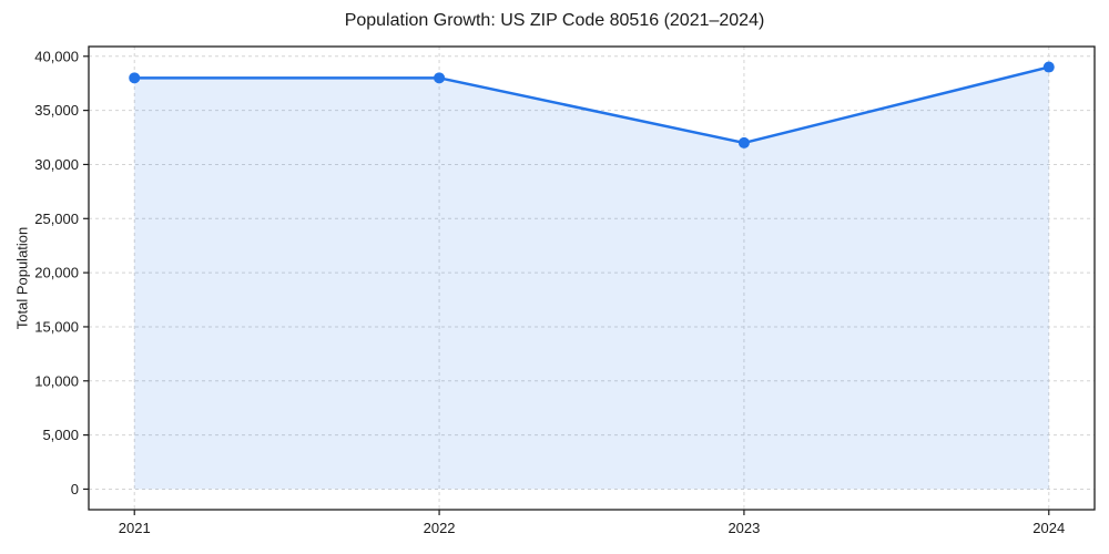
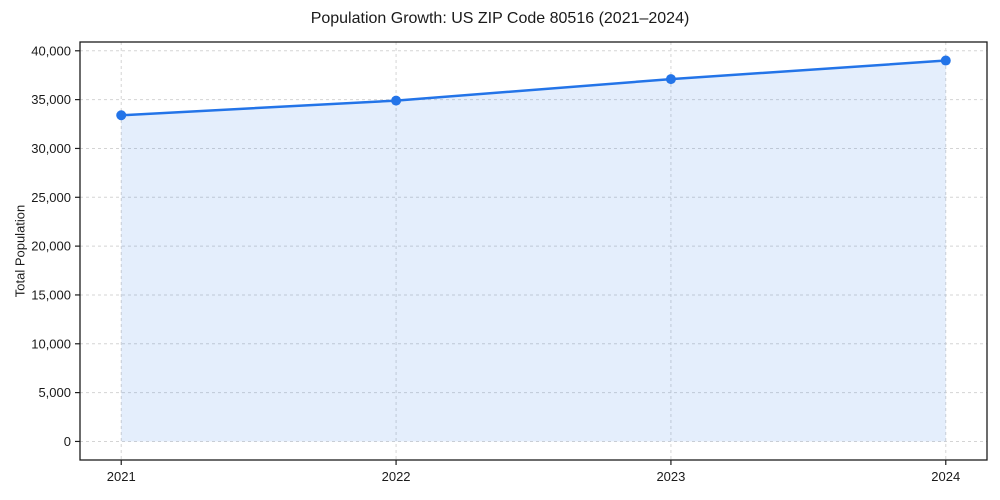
2021: 38000 -> 33000
2022: 38000 -> 35000
2023: 32000 -> 37000
